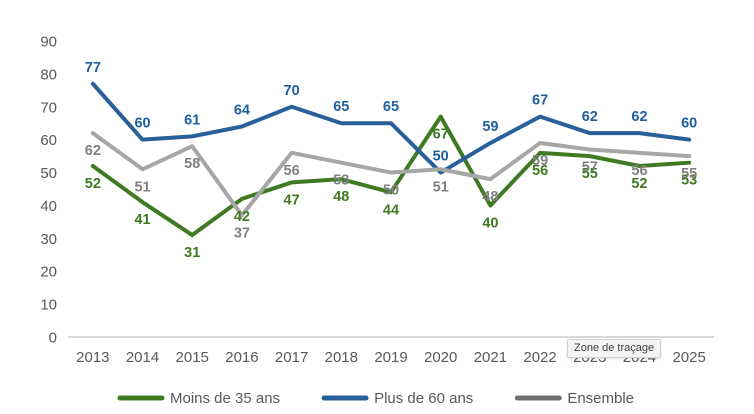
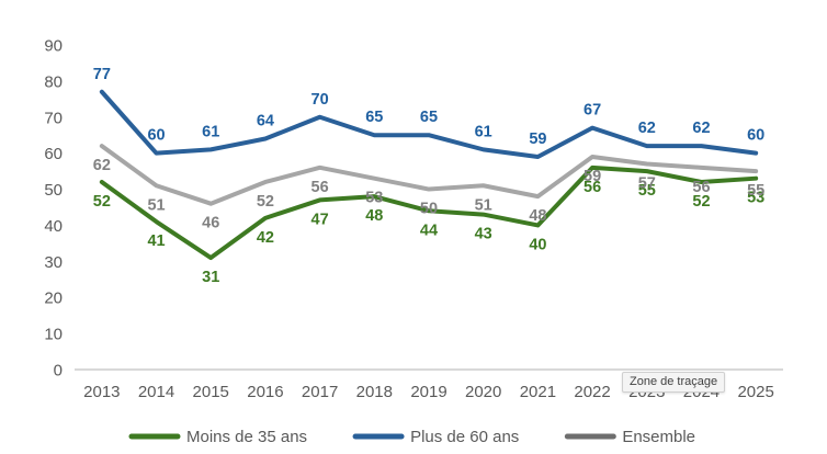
Ensemble/2015: 58 -> 46
Ensemble/2016: 37 -> 52
Moins de 35 ans/2020: 67 -> 43
Plus de 60 ans/2020: 50 -> 61
